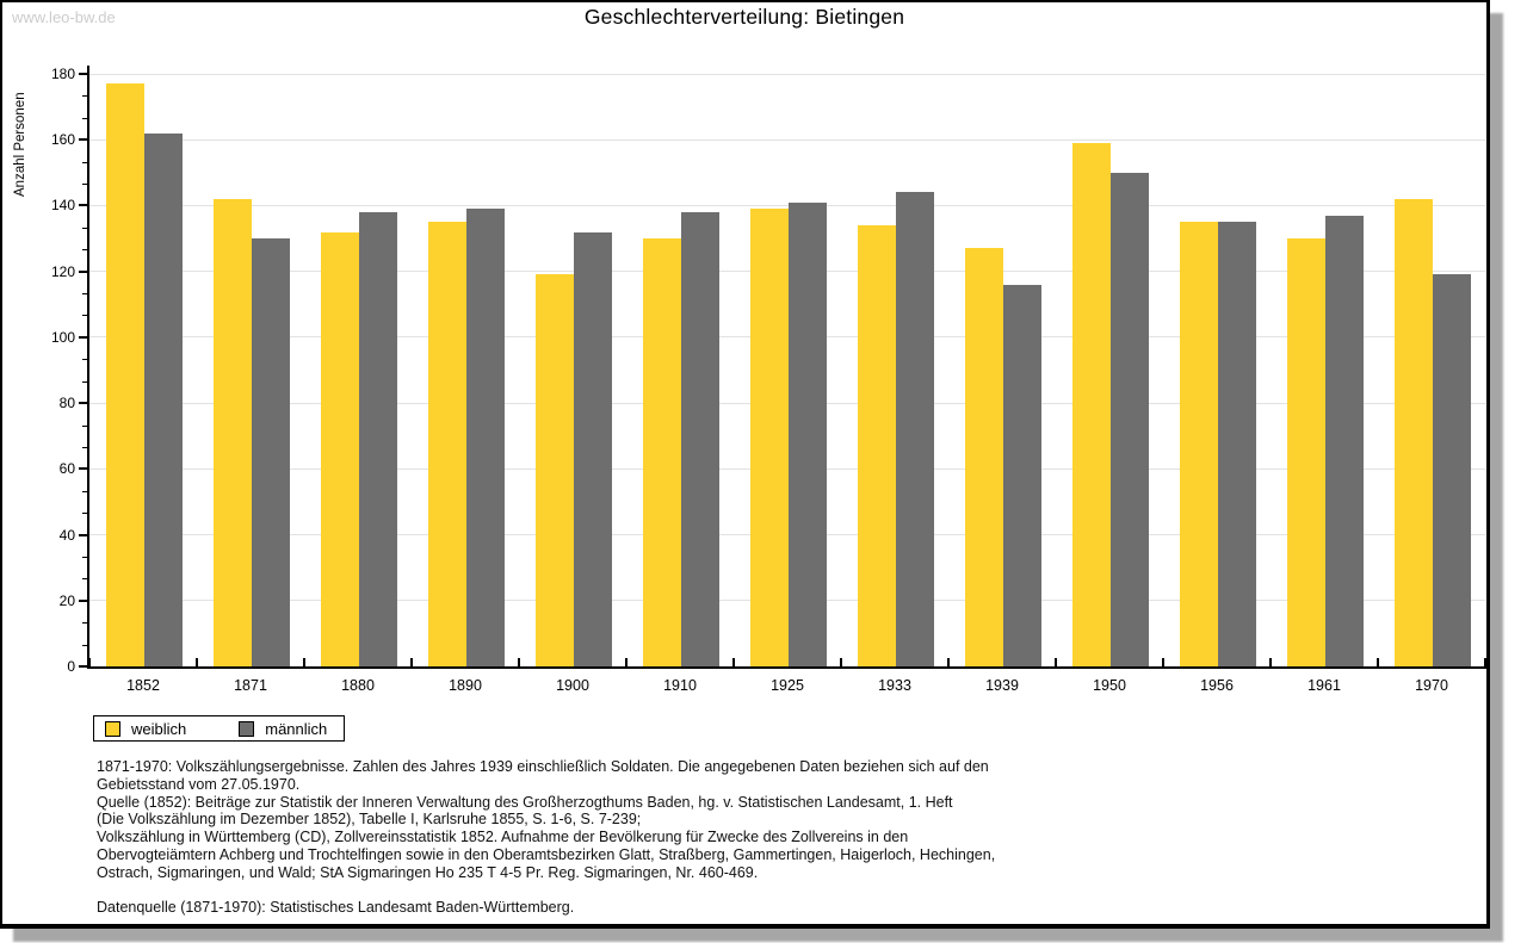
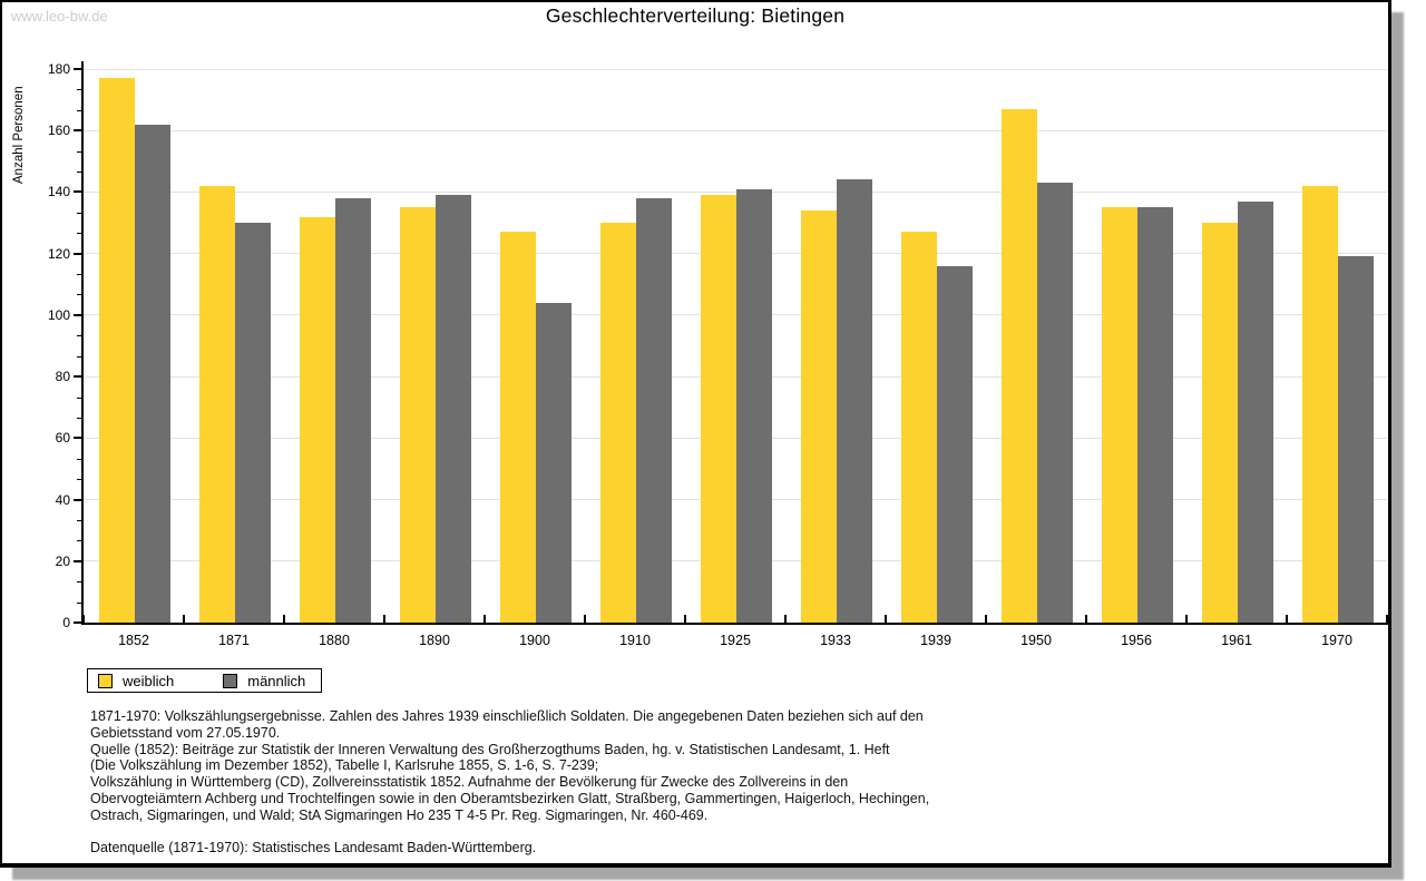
weiblich/1900: 119 -> 127
männlich/1900: 132 -> 104
weiblich/1950: 159 -> 167
männlich/1950: 150 -> 143
